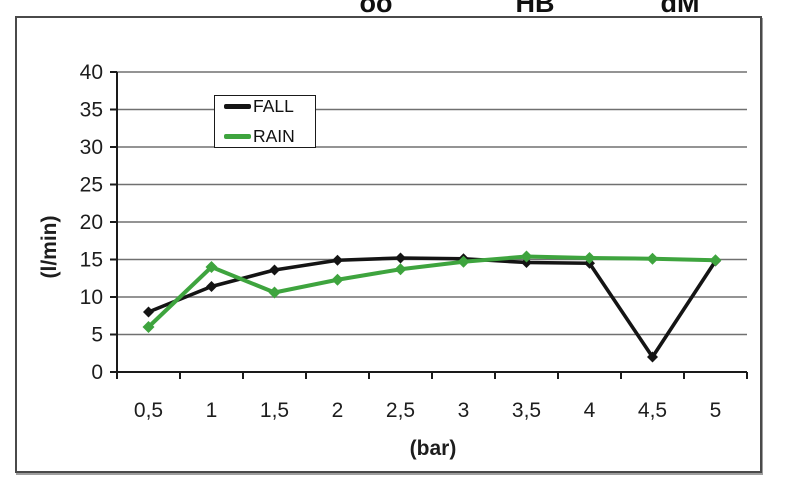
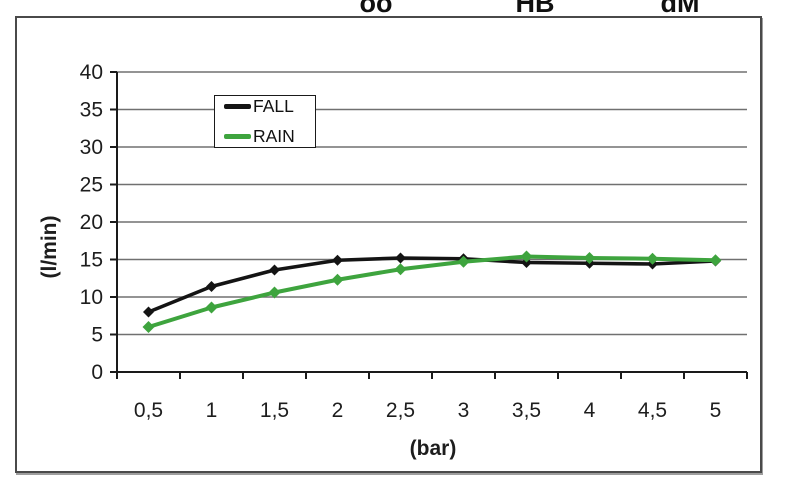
RAIN/1: 14 -> 9
FALL/4,5: 2 -> 14
